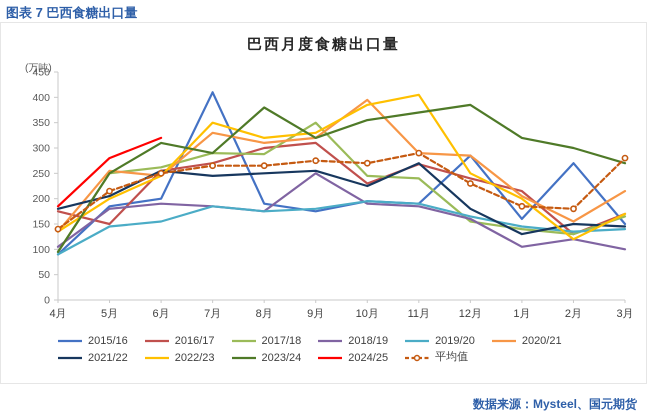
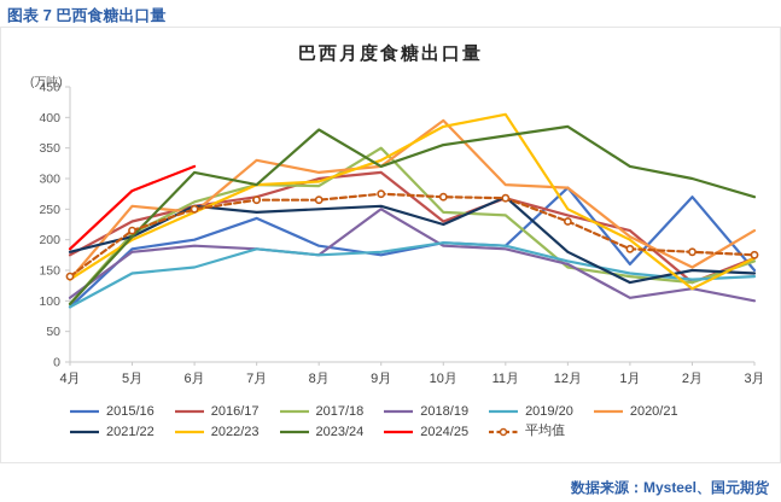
2016/17/5月: 150 -> 230
2017/18/5月: 250 -> 210
2023/24/5月: 250 -> 200
2015/16/7月: 410 -> 240
2022/23/7月: 350 -> 290
2022/23/8月: 320 -> 300
平均值/11月: 290 -> 270
平均值/3月: 280 -> 180
